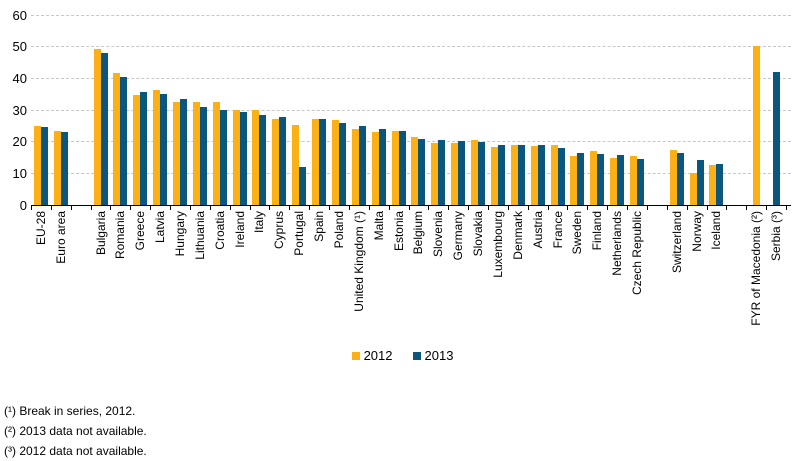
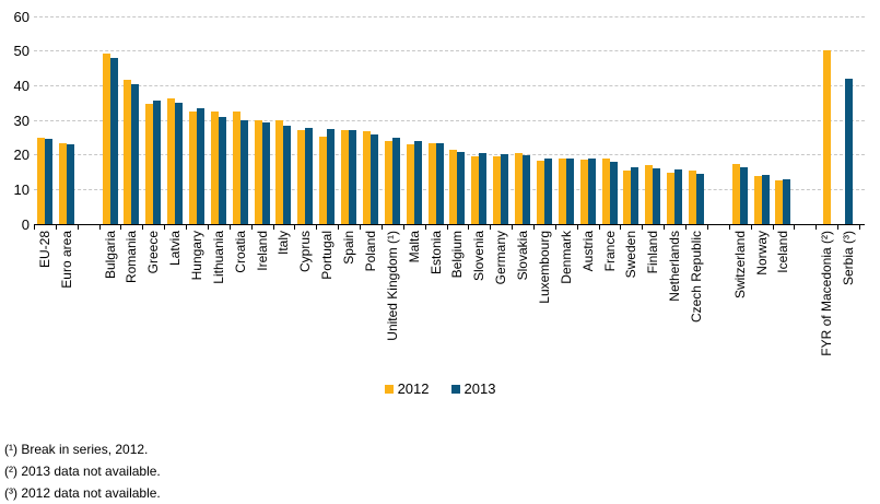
2013/Portugal: 12 -> 28
2012/Norway: 10 -> 14
